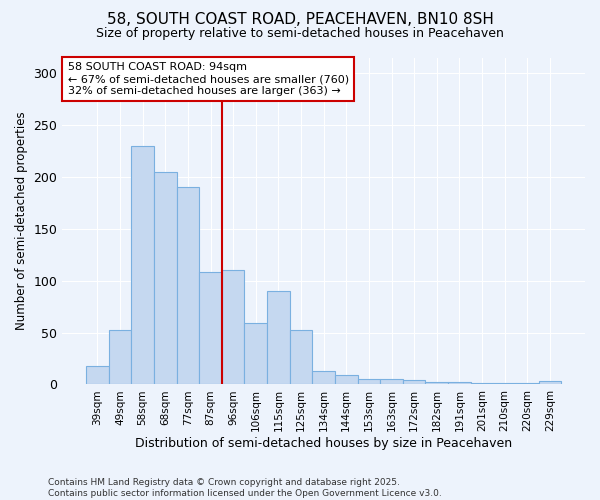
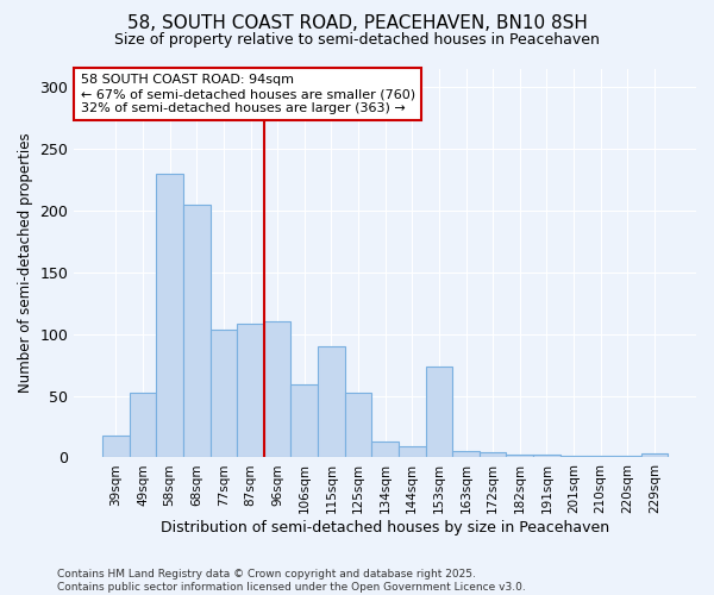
77sqm: 190 -> 104
153sqm: 5 -> 74
